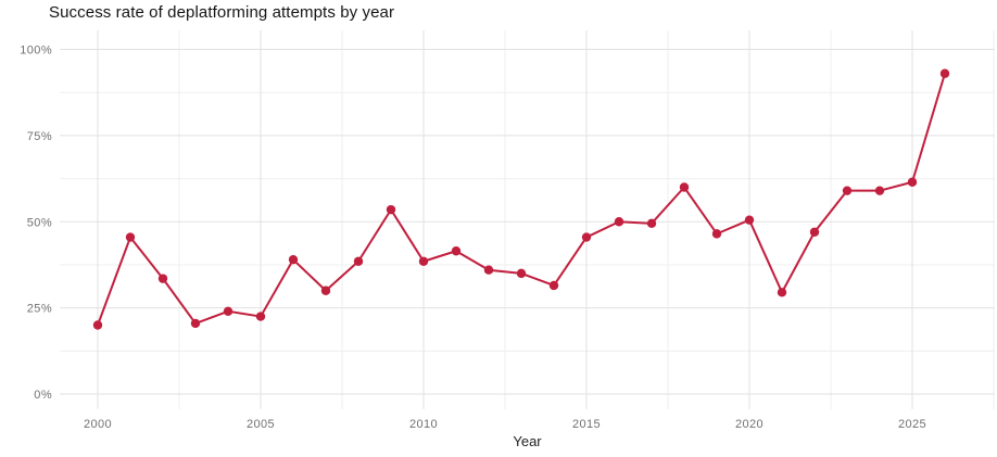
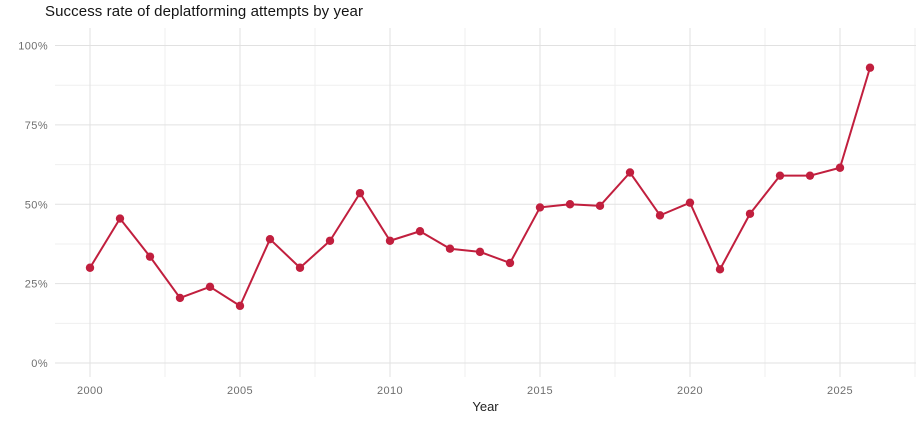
2000: 20% -> 30%
2005: 22% -> 18%
2015: 46% -> 49%
